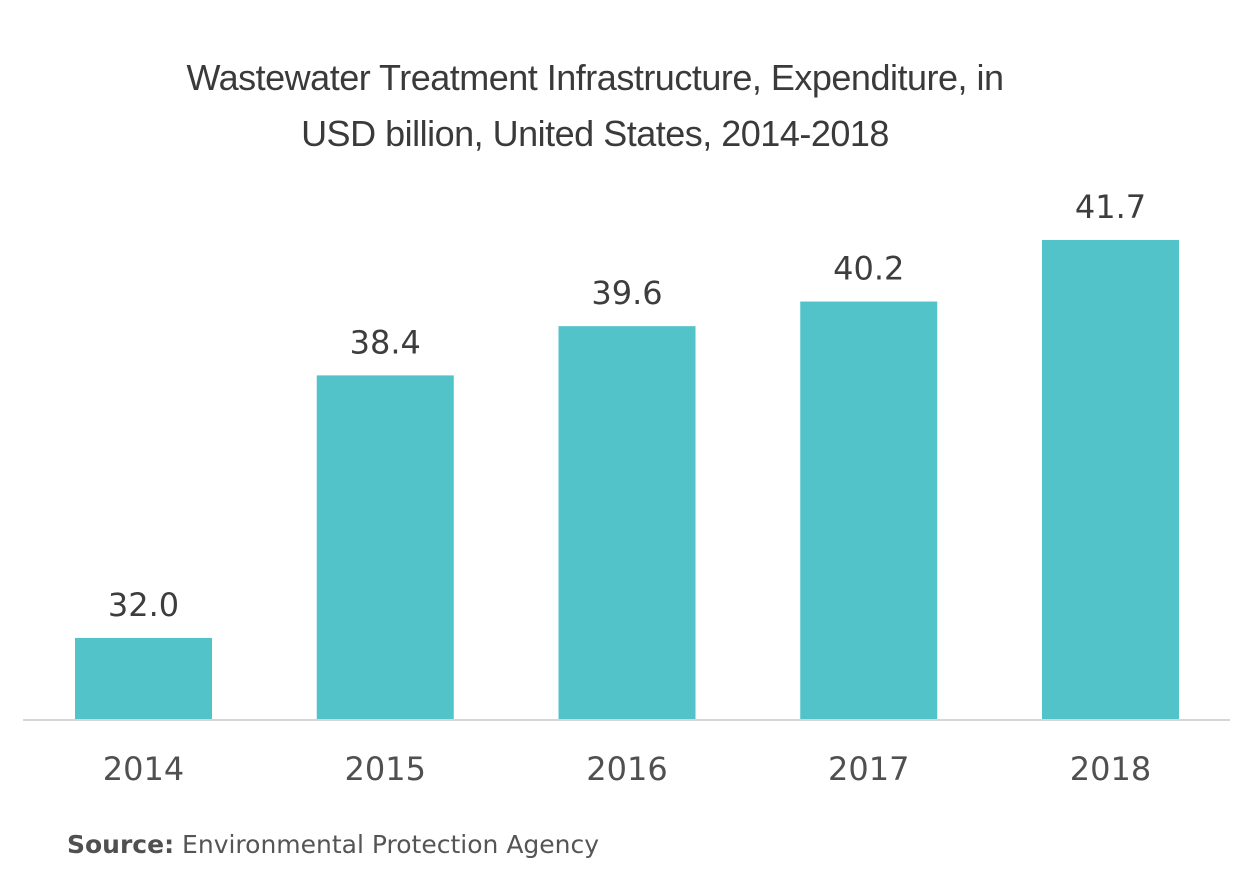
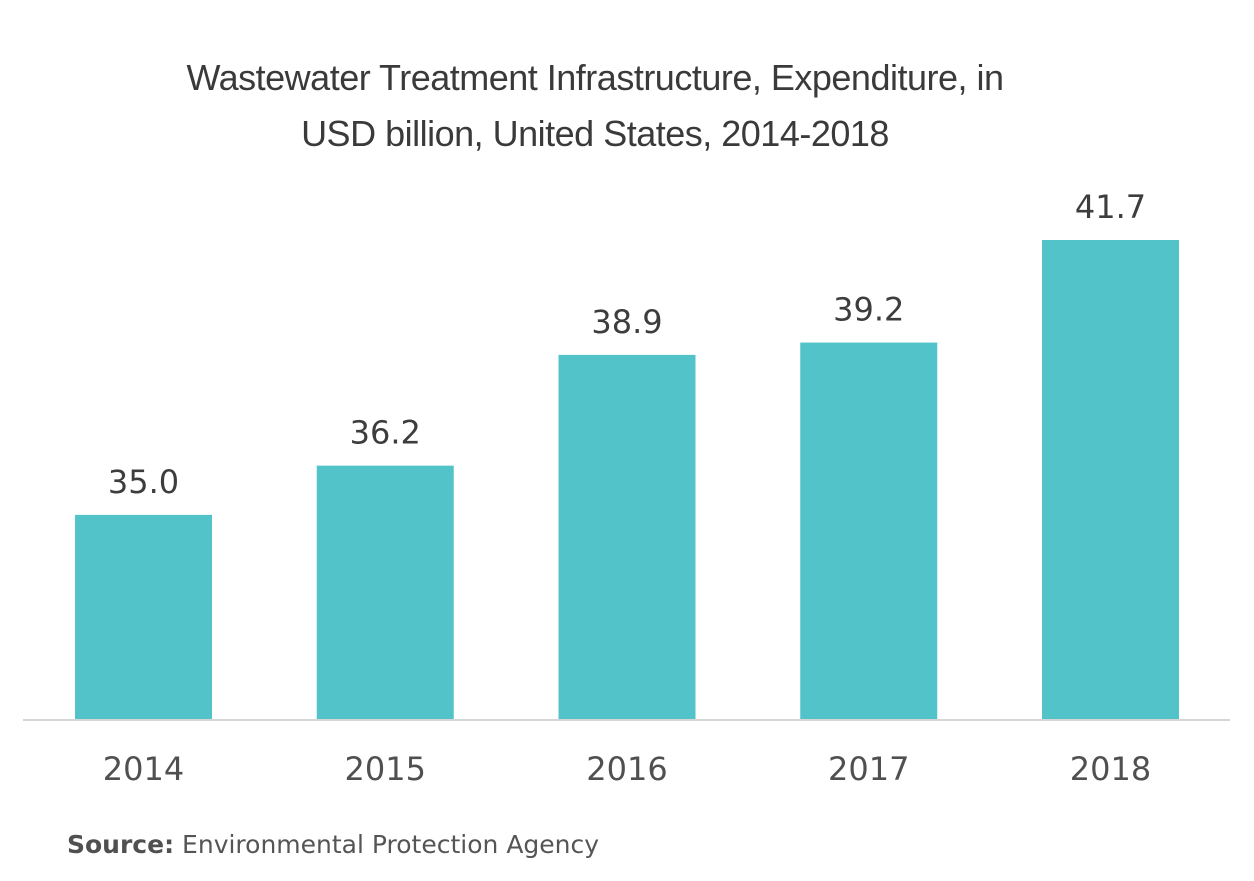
2014: 32.0 -> 35.0
2015: 38.4 -> 36.2
2016: 39.6 -> 38.9
2017: 40.2 -> 39.2
